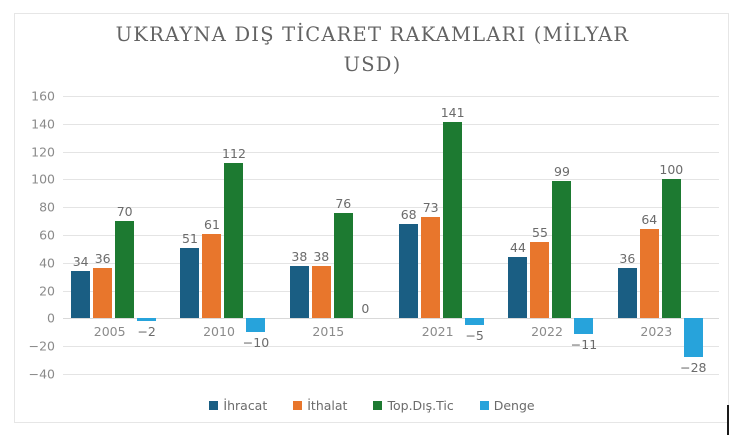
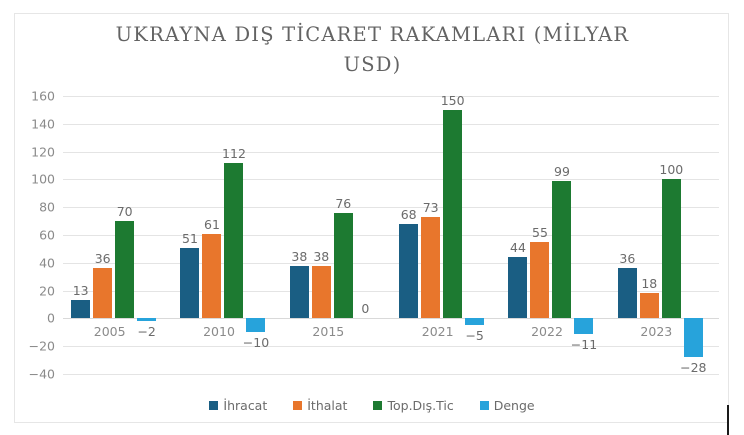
İhracat/2005: 34 -> 13
Top.Dış.Tic/2021: 141 -> 150
İthalat/2023: 64 -> 18
